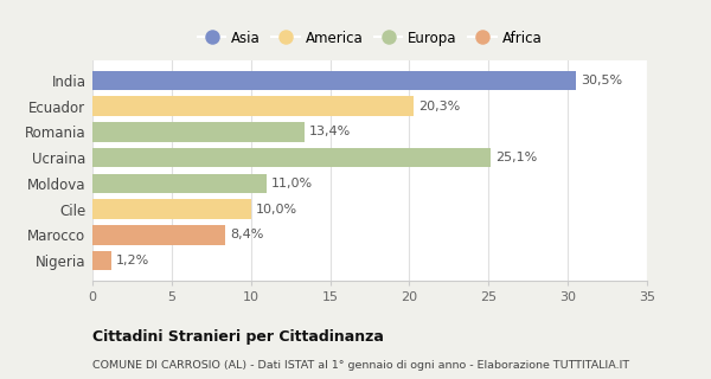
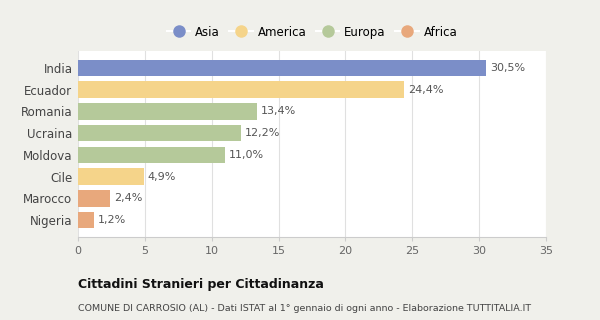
Ecuador: 20,3% -> 24,4%
Ucraina: 25,1% -> 12,2%
Cile: 10,0% -> 4,9%
Marocco: 8,4% -> 2,4%
